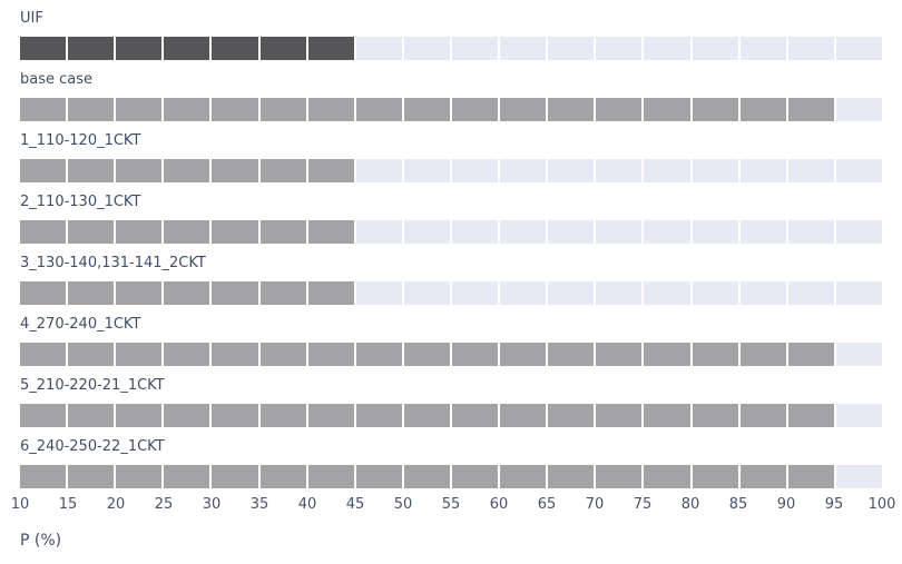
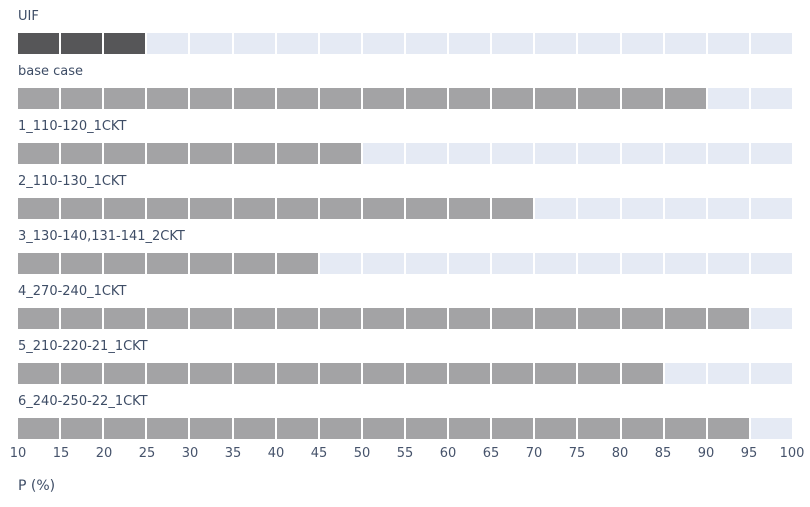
UIF: 45 -> 22
base case: 95 -> 90
1_110-120_1CKT: 45 -> 48
2_110-130_1CKT: 45 -> 70
5_210-220-21_1CKT: 95 -> 85
